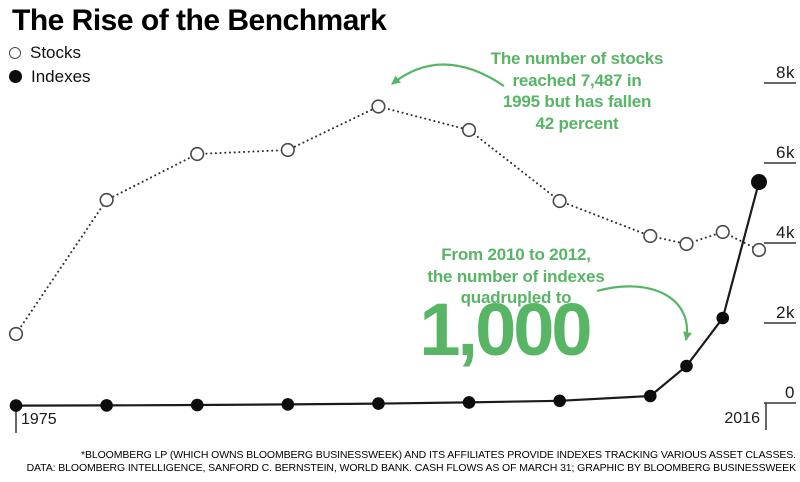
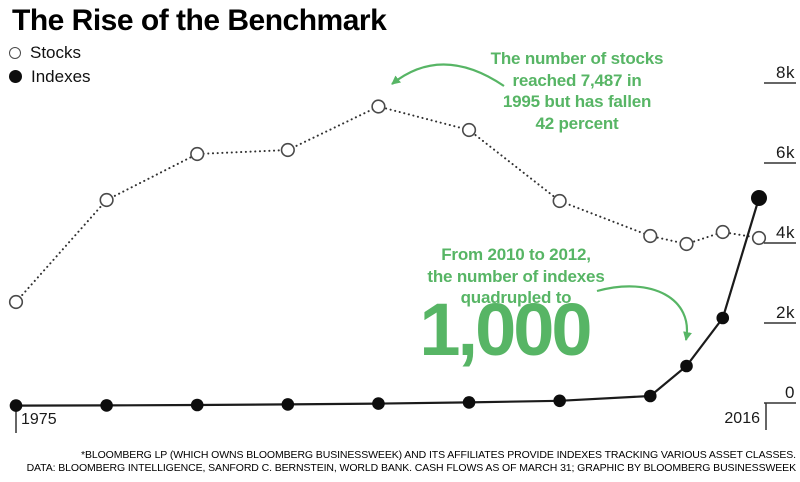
Stocks/1975: 1.8k -> 2.6k
Stocks/2016: 3.9k -> 4.2k
Indexes/2016: 5.6k -> 5.2k
